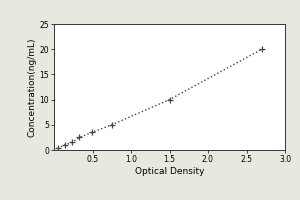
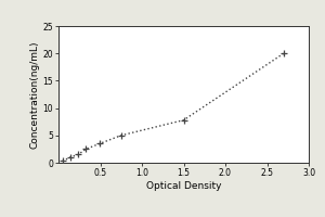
1.5: 10.0 -> 7.8
